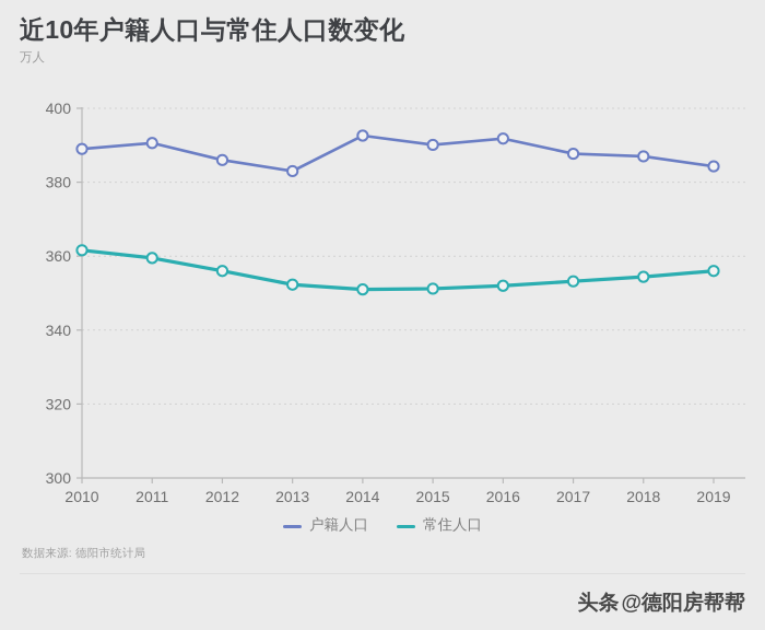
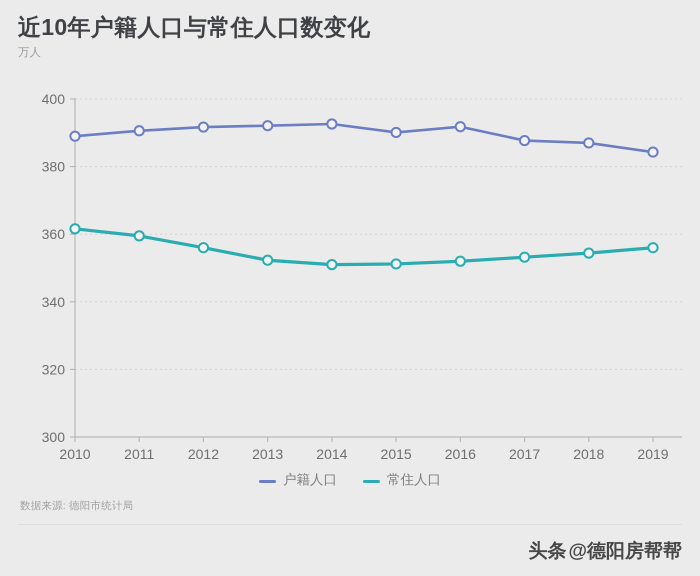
户籍人口/2012: 386 -> 392
户籍人口/2013: 383 -> 392
